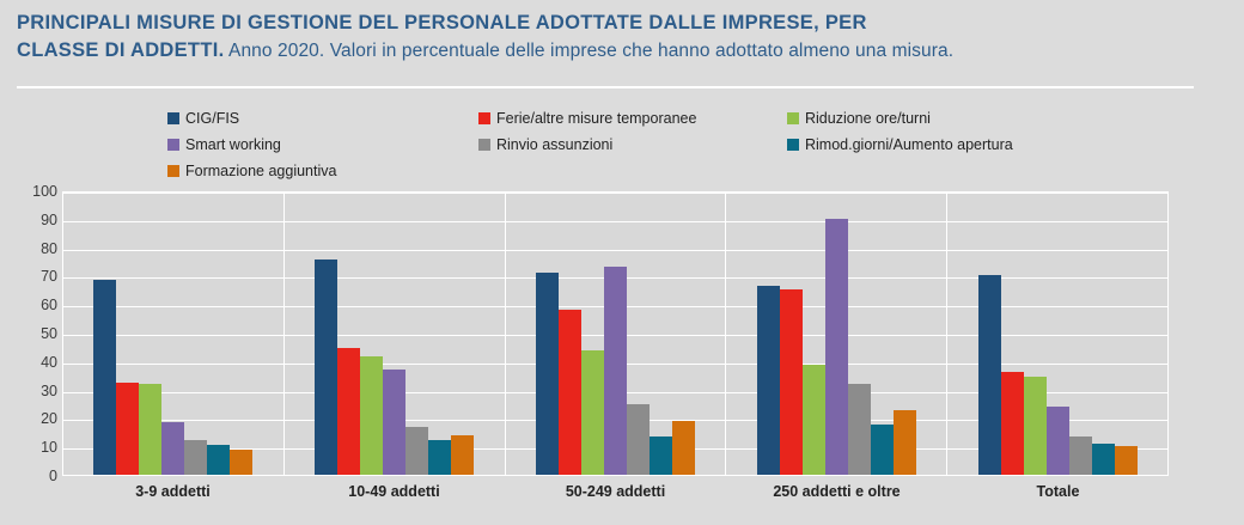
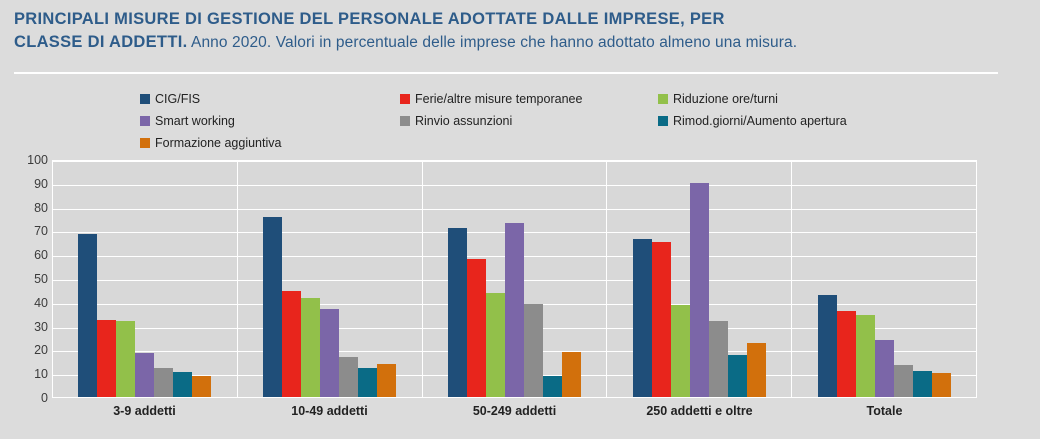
Rinvio assunzioni/50-249 addetti: 25 -> 39
Rimod.giorni/Aumento apertura/50-249 addetti: 14 -> 9
CIG/FIS/Totale: 70 -> 43
